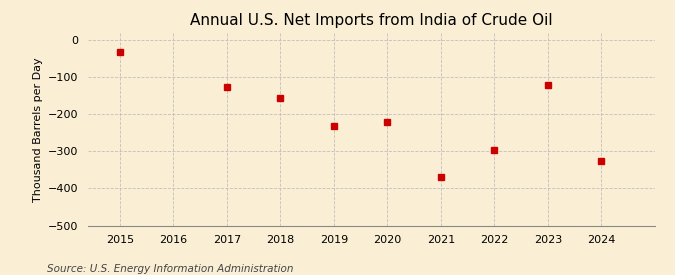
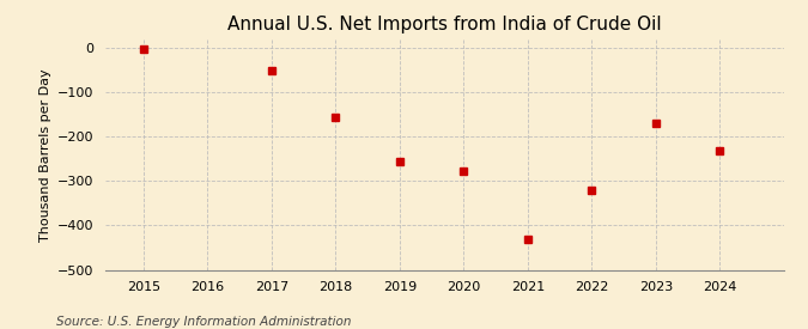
2015: -30 -> -2
2017: -125 -> -50
2019: -230 -> -255
2020: -220 -> -278
2021: -370 -> -430
2022: -295 -> -320
2023: -120 -> -170
2024: -325 -> -230
